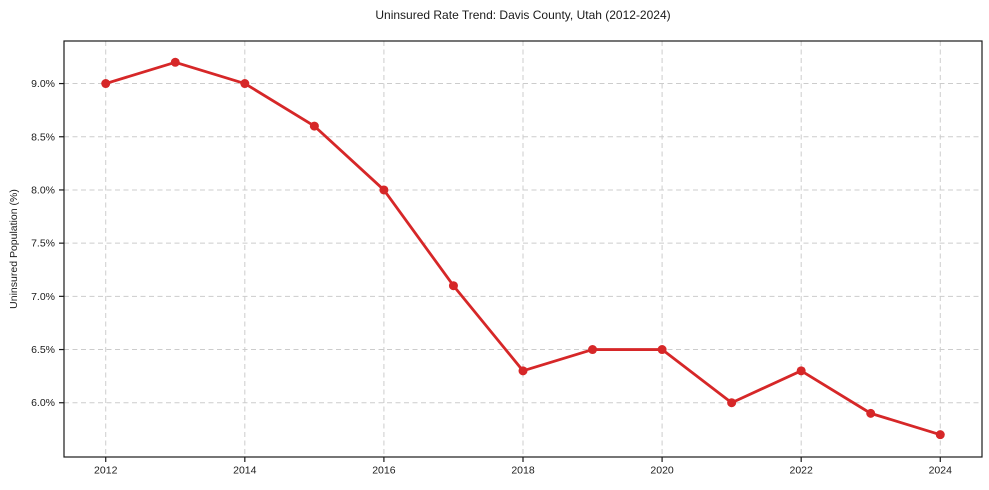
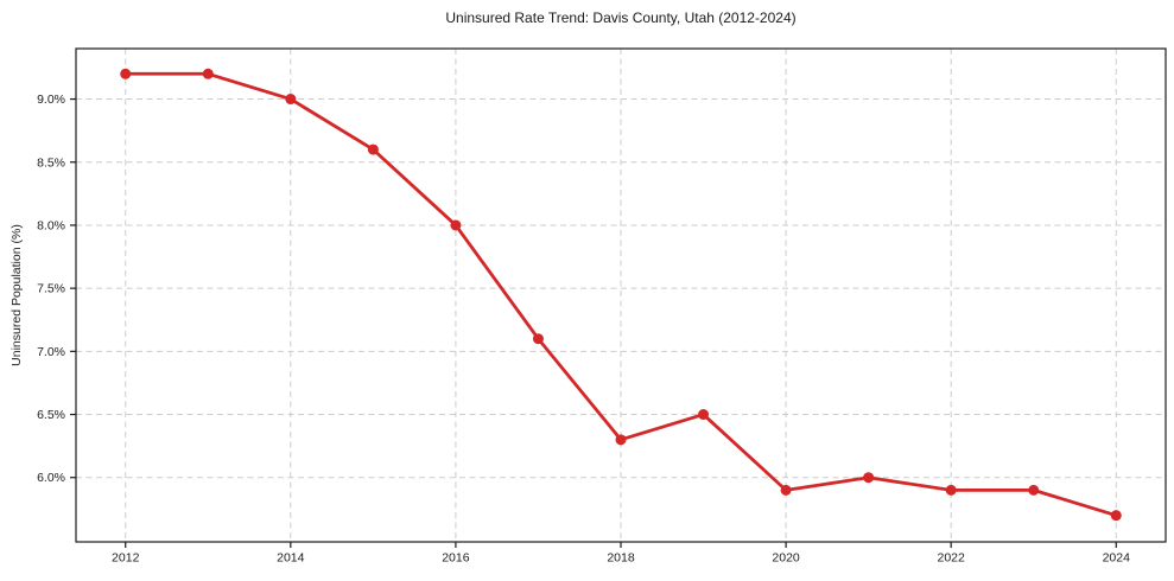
2012: 9.0% -> 9.2%
2020: 6.5% -> 5.9%
2022: 6.3% -> 5.9%
